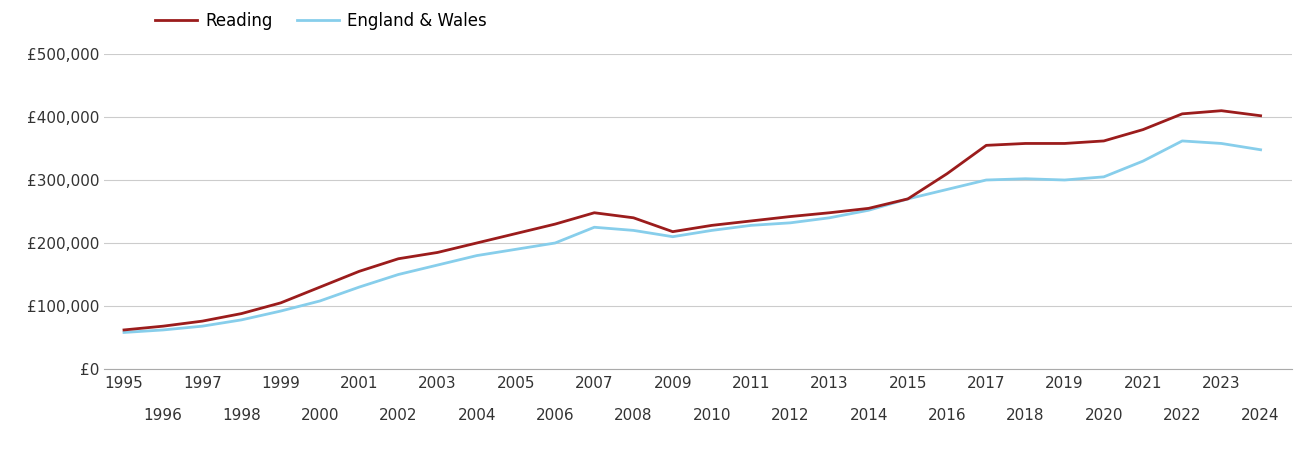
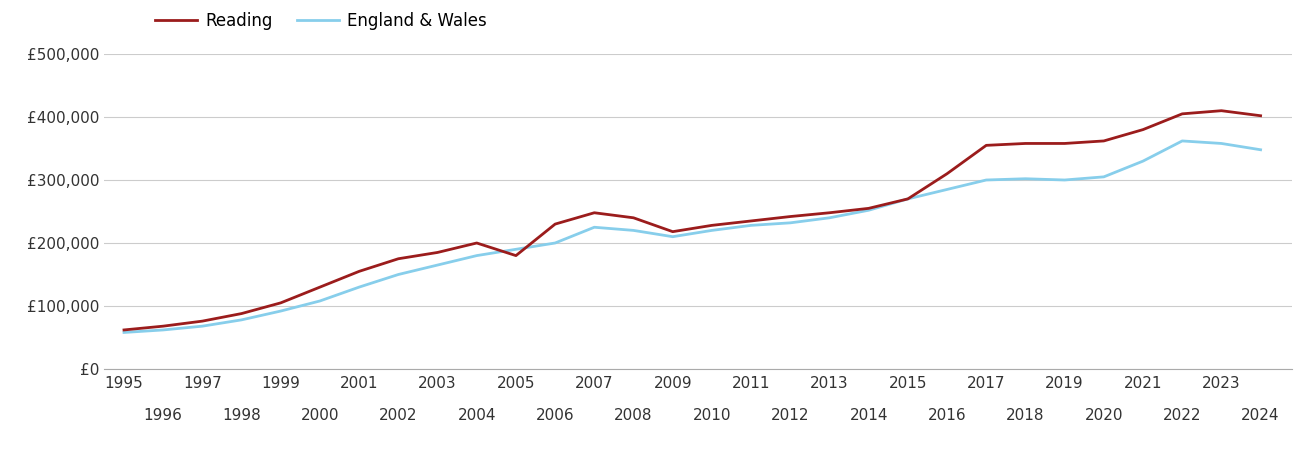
Reading/2005: £215,000 -> £180,000
